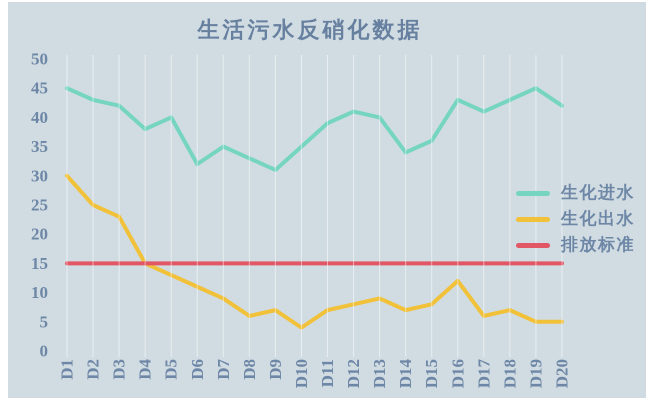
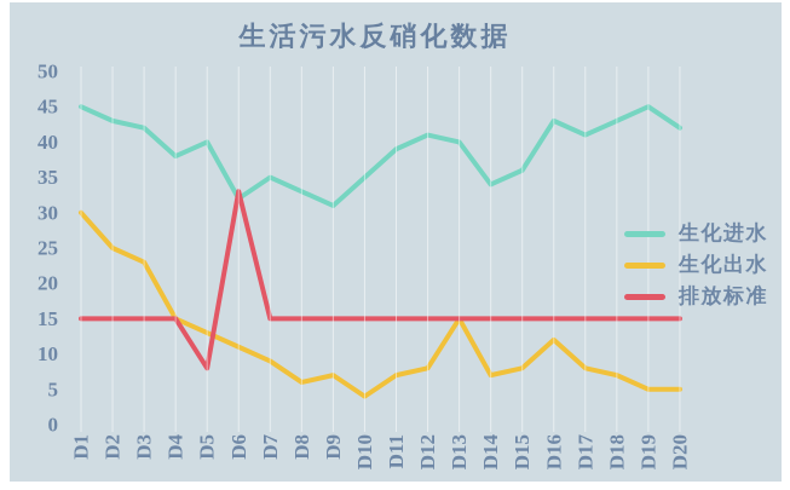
排放标准/D5: 15 -> 8
排放标准/D6: 15 -> 33
生化出水/D13: 9 -> 15
生化出水/D17: 6 -> 8
